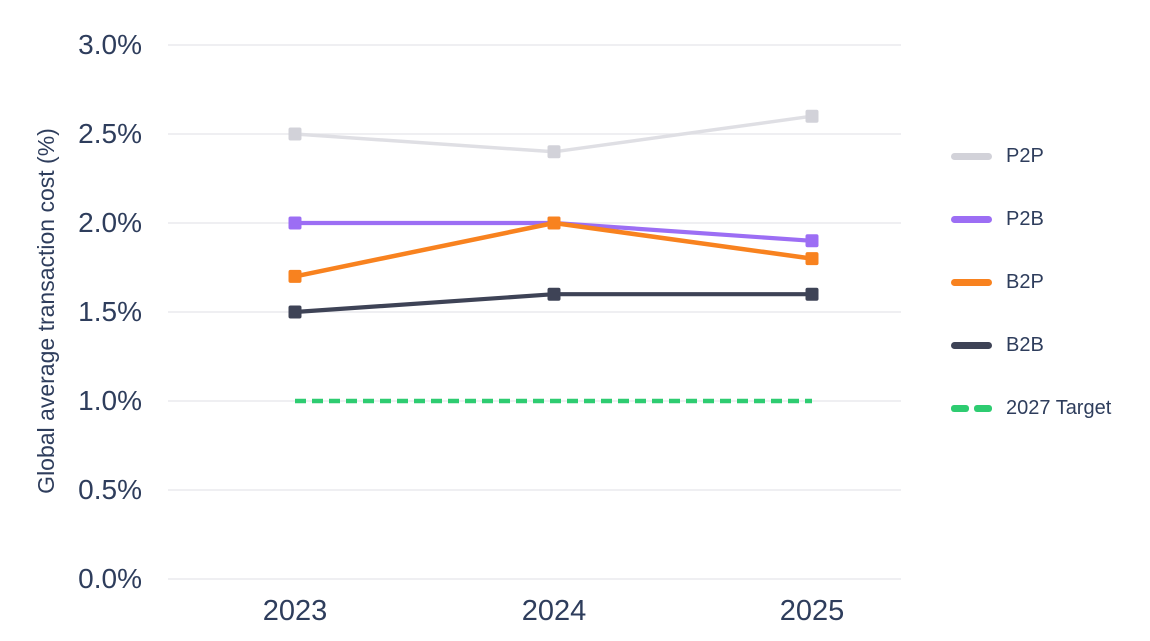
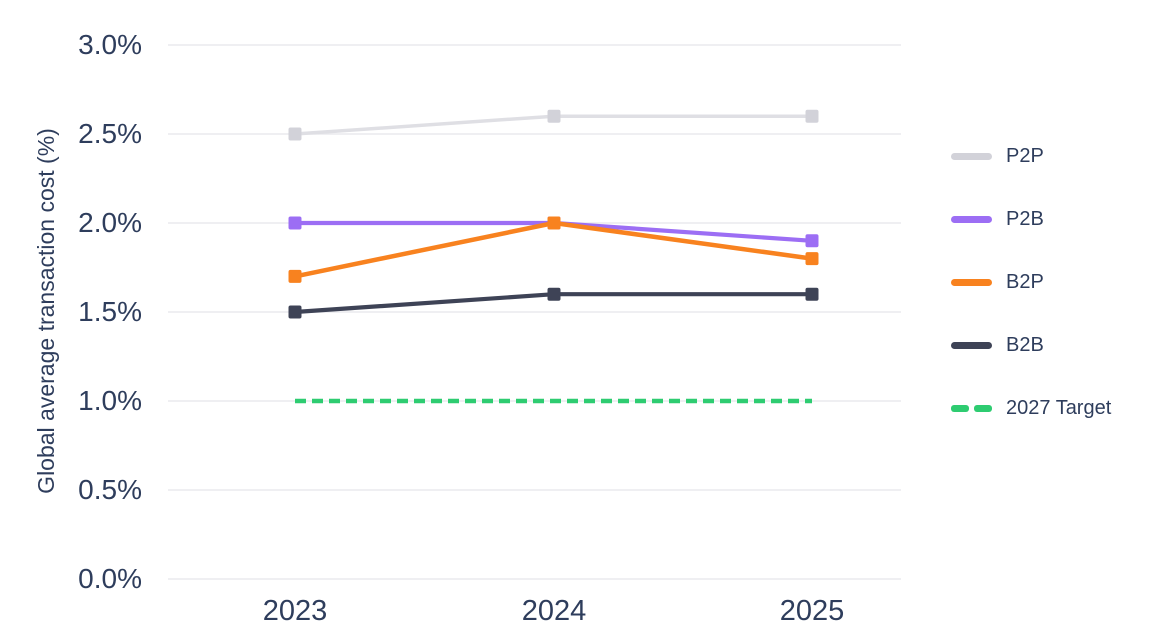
P2P/2024: 2.4% -> 2.6%
